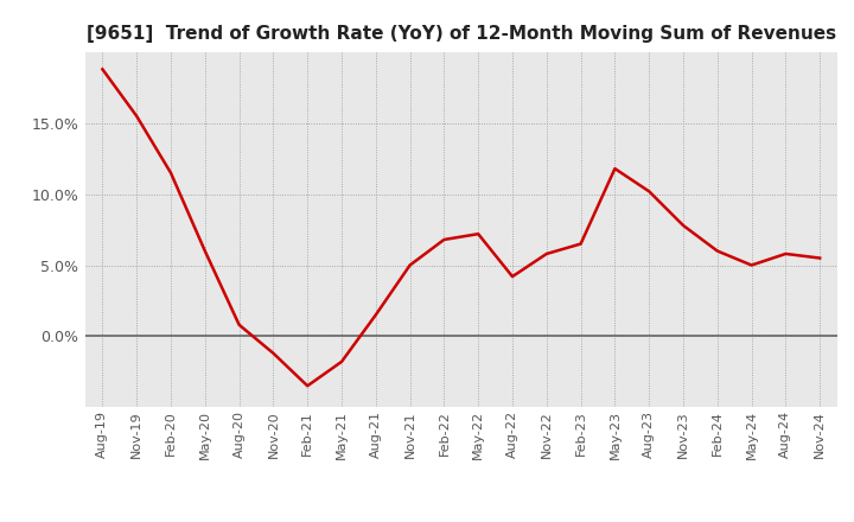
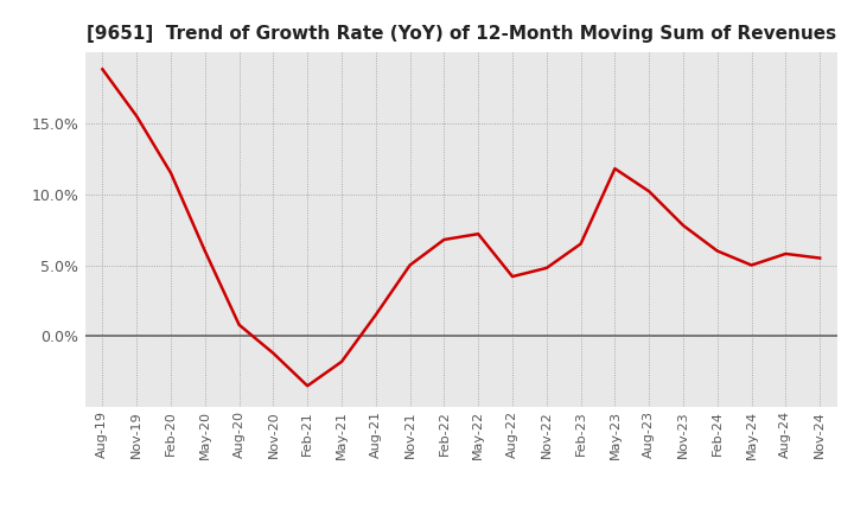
Nov-22: 5.8% -> 4.8%
